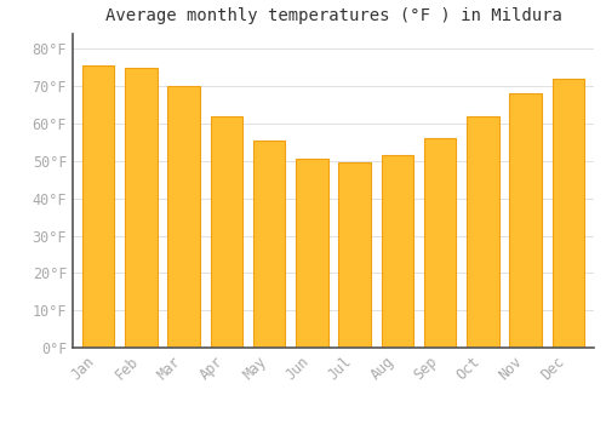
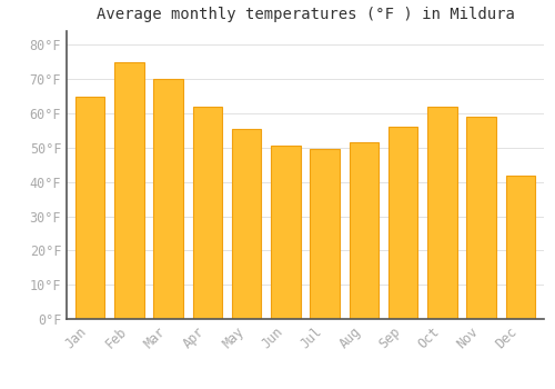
Jan: 75.5°F -> 65.0°F
Nov: 68.0°F -> 59.0°F
Dec: 72.0°F -> 42.0°F
